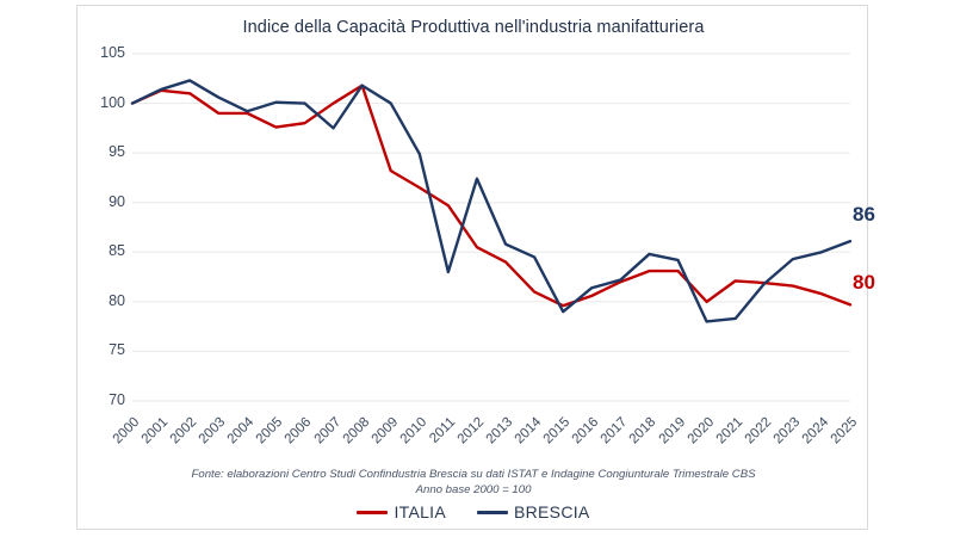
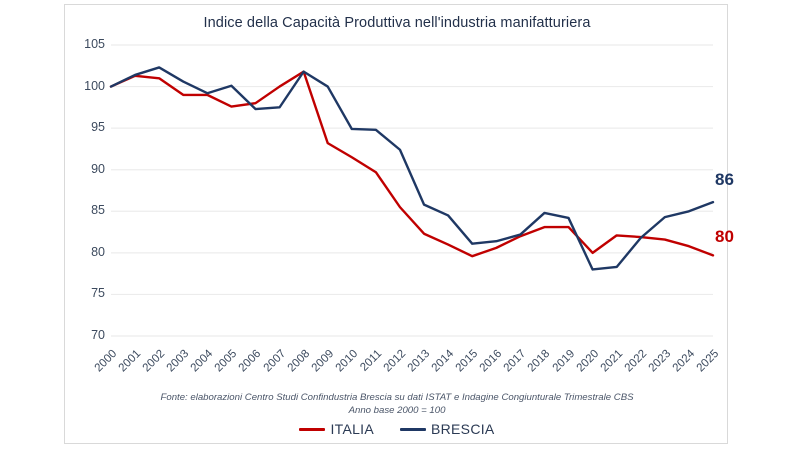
BRESCIA/2006: 100 -> 97
BRESCIA/2011: 83 -> 95
ITALIA/2013: 84 -> 82
BRESCIA/2015: 79 -> 81
